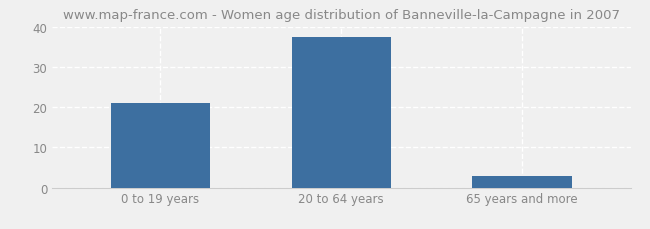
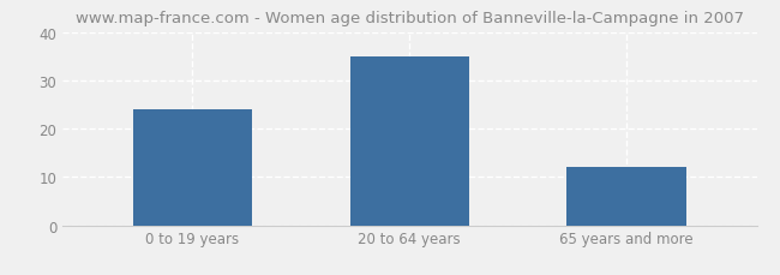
0 to 19 years: 21.0 -> 24.0
20 to 64 years: 37.5 -> 35.0
65 years and more: 3.0 -> 12.0
